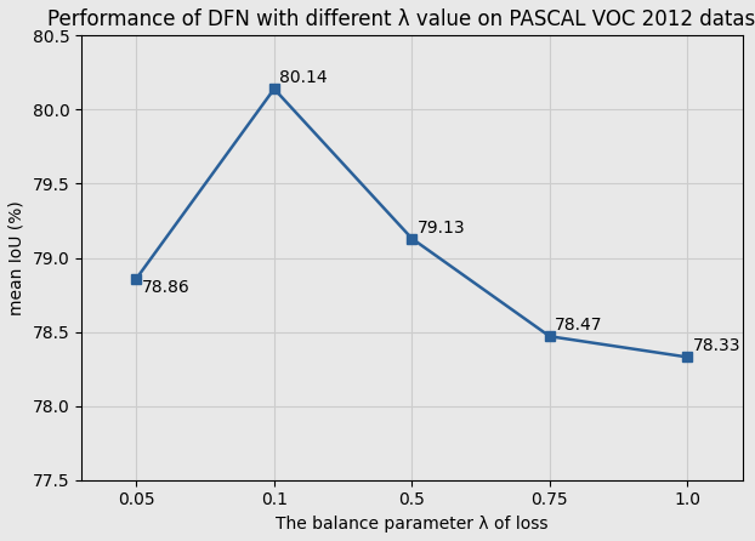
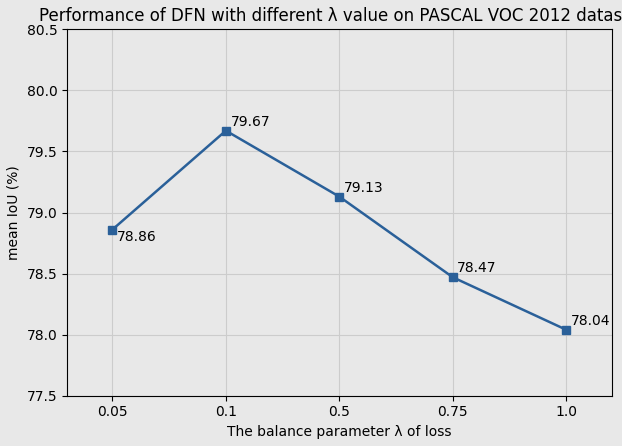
0.1: 80.14 -> 79.67
1.0: 78.33 -> 78.04
